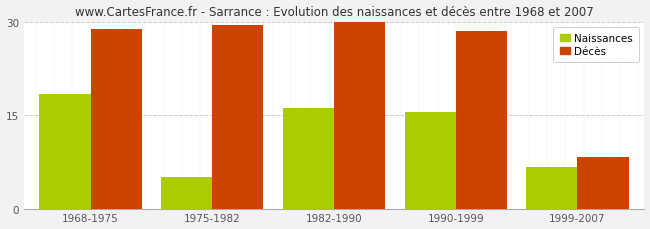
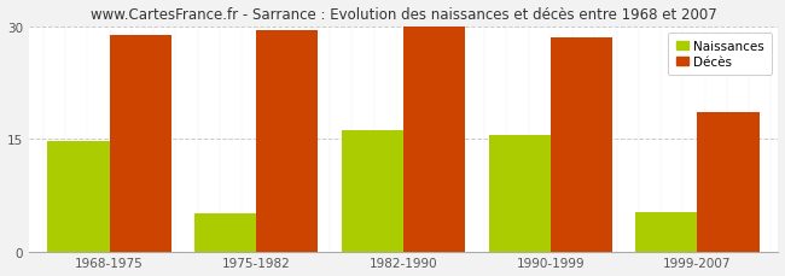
Naissances/1968-1975: 18.4 -> 14.7
Naissances/1999-2007: 6.6 -> 5.2
Décès/1999-2007: 8.2 -> 18.5
